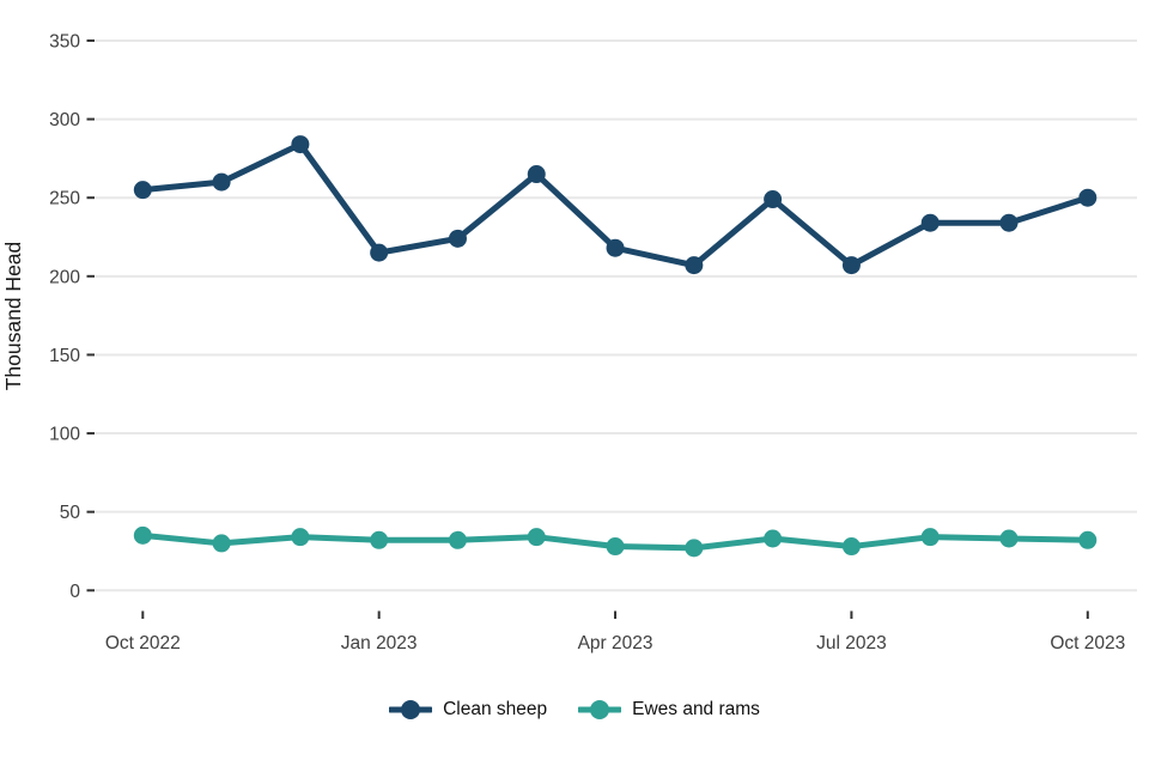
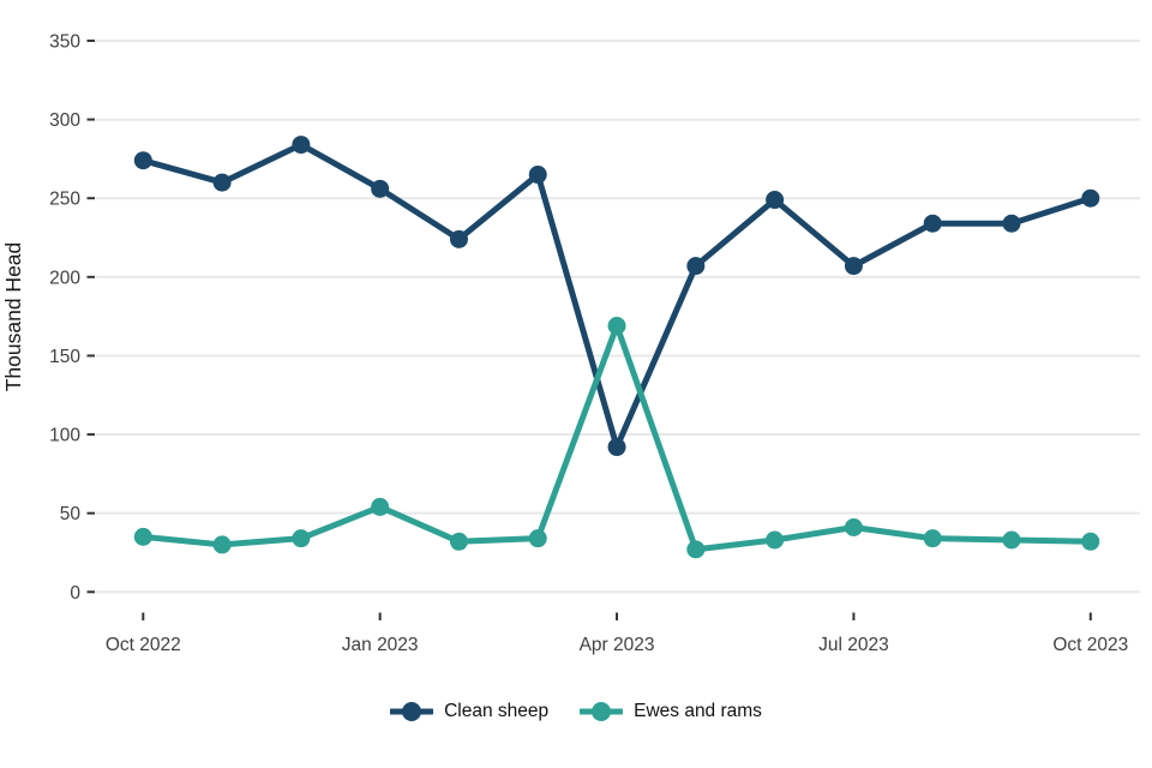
Clean sheep/Oct 2022: 255 -> 274
Clean sheep/Jan 2023: 215 -> 256
Ewes and rams/Jan 2023: 32 -> 54
Clean sheep/Apr 2023: 218 -> 92
Ewes and rams/Apr 2023: 28 -> 169
Ewes and rams/Jul 2023: 28 -> 41
